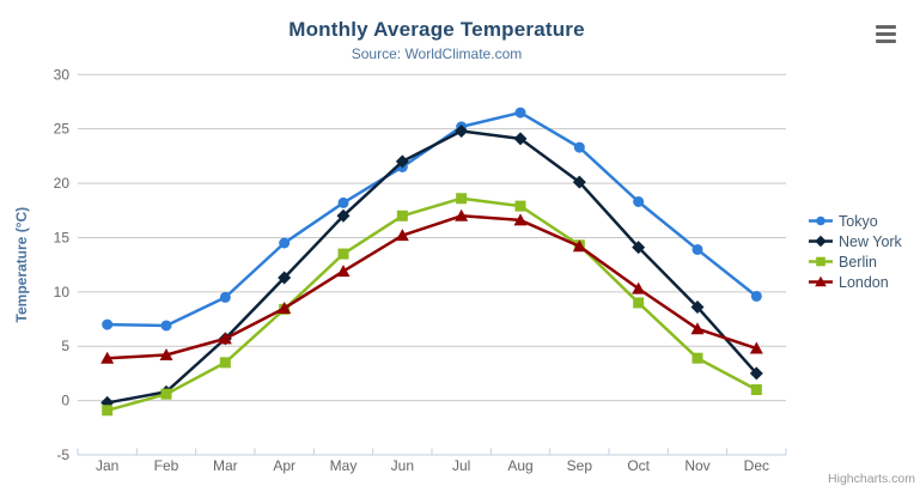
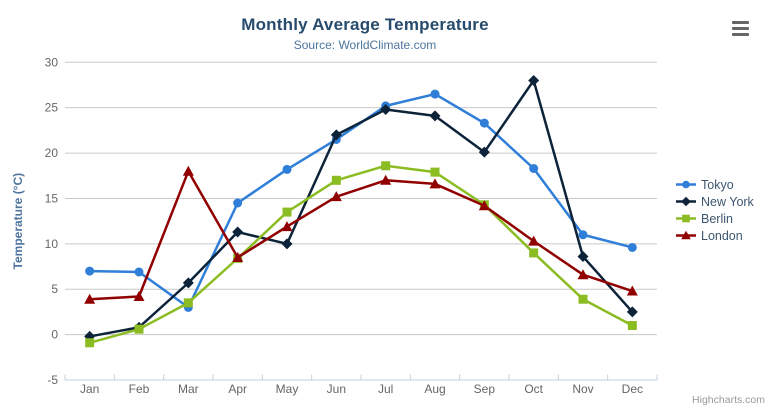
Tokyo/Mar: 10 -> 3
London/Mar: 6 -> 18
New York/May: 17 -> 10
New York/Oct: 14 -> 28
Tokyo/Nov: 14 -> 11
